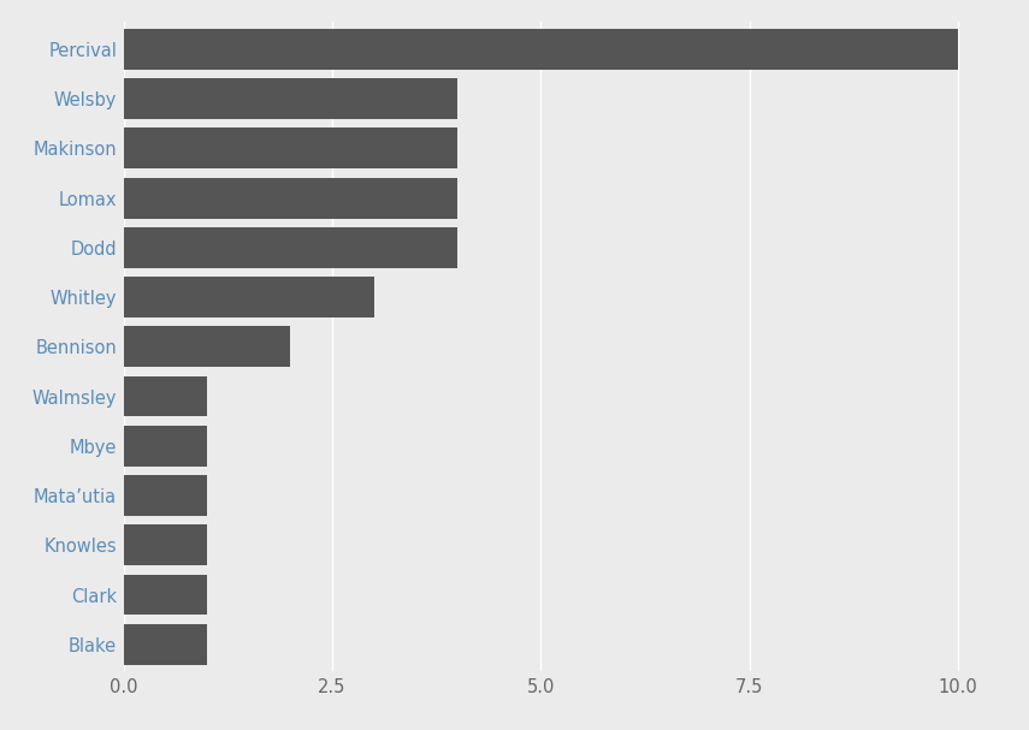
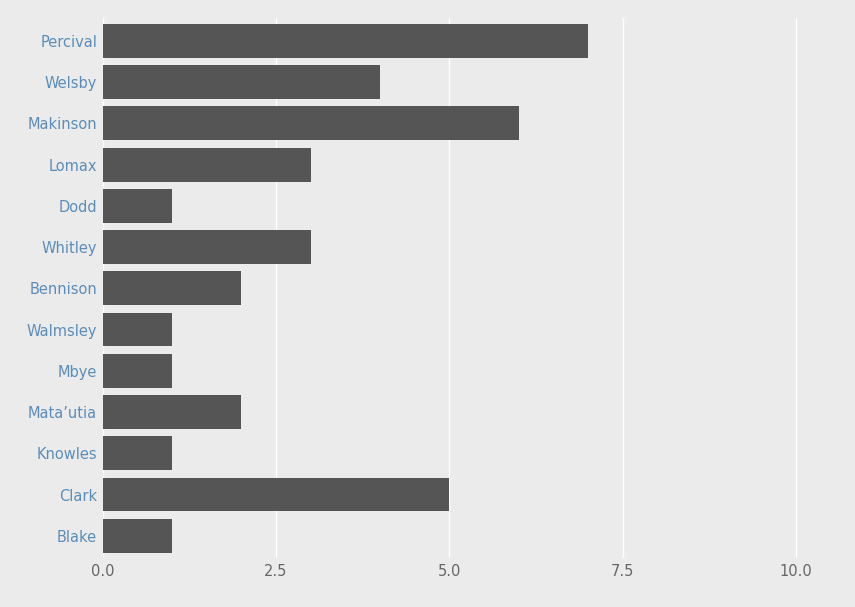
Percival: 10 -> 7
Makinson: 4 -> 6
Lomax: 4 -> 3
Dodd: 4 -> 1
Mata’utia: 1 -> 2
Clark: 1 -> 5
